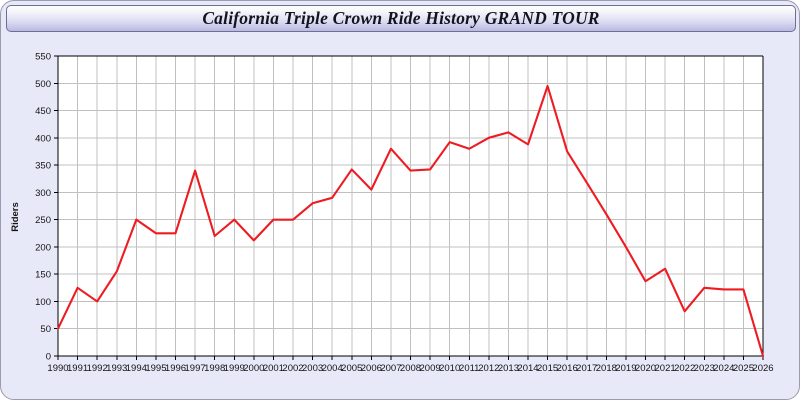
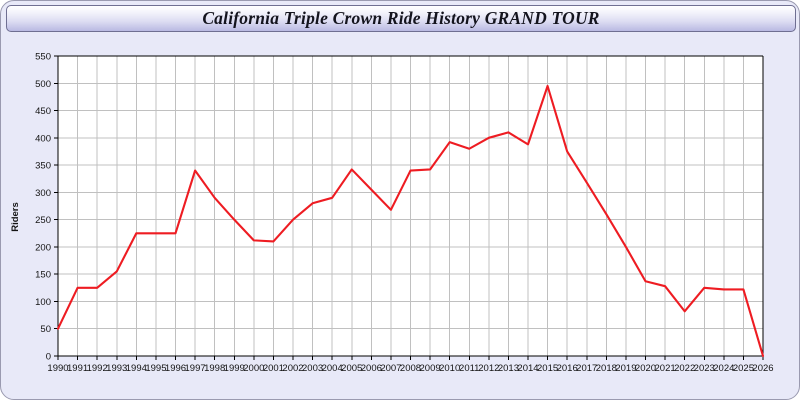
1992: 100 -> 120
1994: 250 -> 220
1998: 220 -> 290
2001: 250 -> 210
2007: 380 -> 270
2021: 160 -> 130
